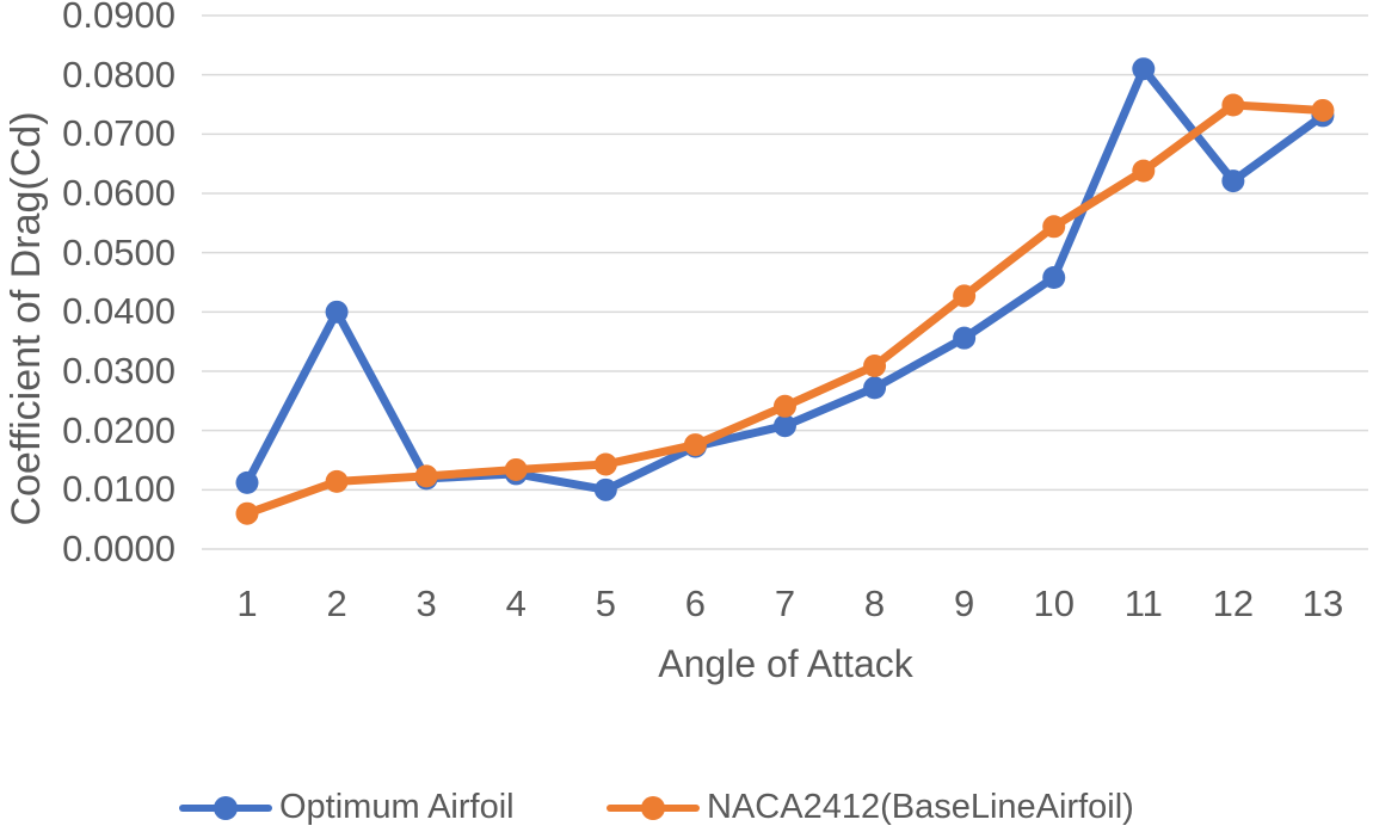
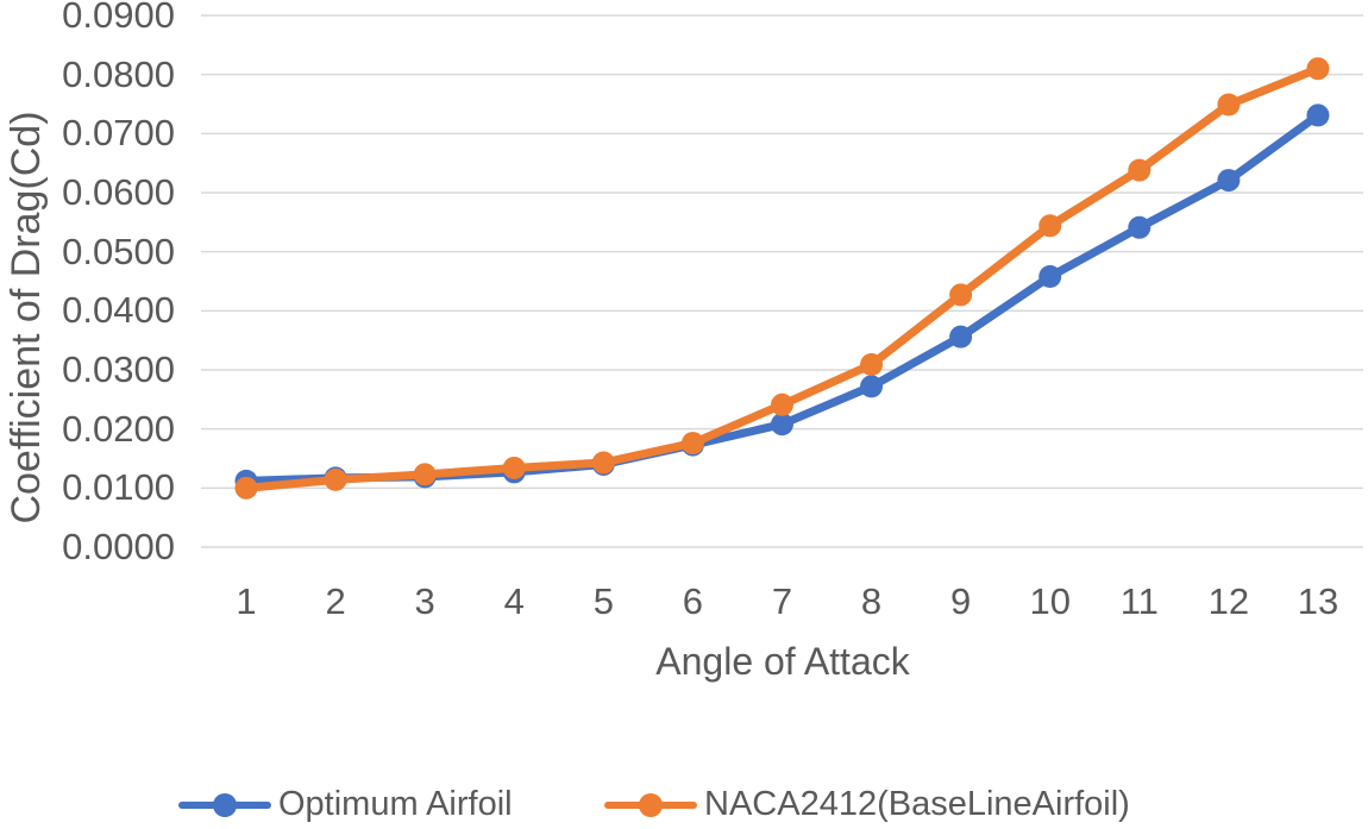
NACA2412(BaseLineAirfoil)/1: 0.006 -> 0.010
Optimum Airfoil/2: 0.040 -> 0.012
Optimum Airfoil/5: 0.010 -> 0.014
Optimum Airfoil/11: 0.081 -> 0.054
NACA2412(BaseLineAirfoil)/13: 0.074 -> 0.081
